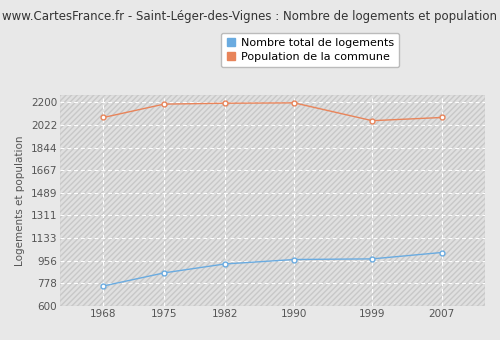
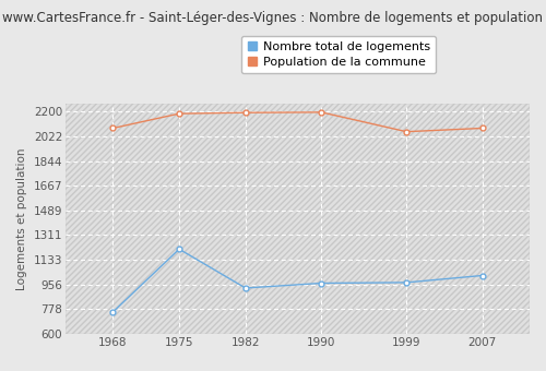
Nombre total de logements/1975: 860 -> 1210
